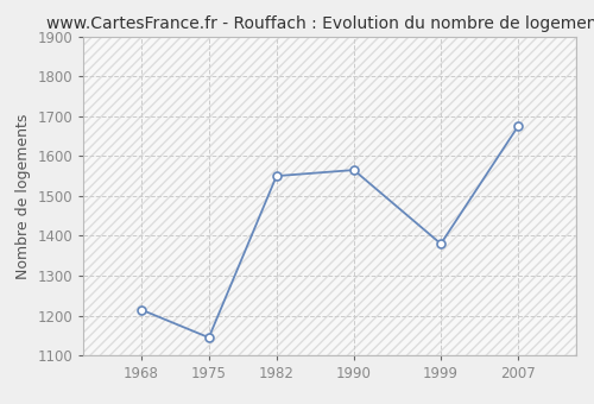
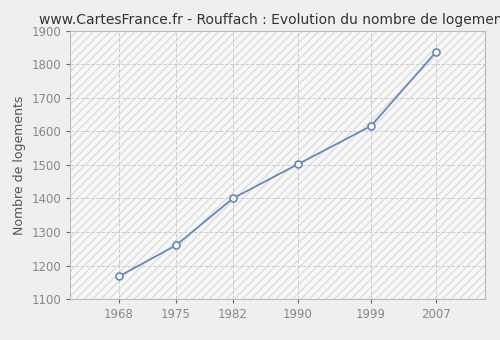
1968: 1215 -> 1168
1975: 1145 -> 1260
1982: 1550 -> 1400
1990: 1565 -> 1502
1999: 1380 -> 1616
2007: 1675 -> 1837
